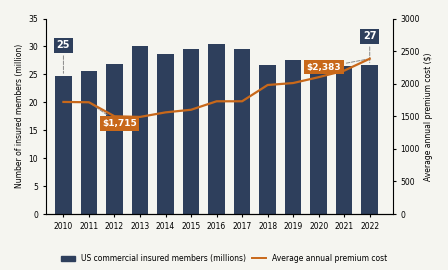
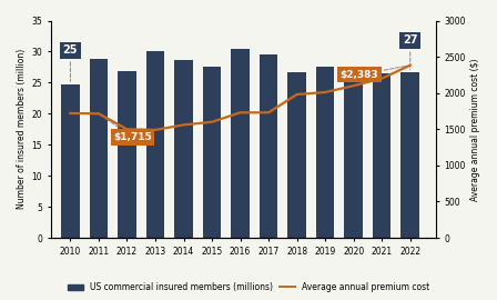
US commercial insured members (millions)/2011: 25.6 -> 28.8
US commercial insured members (millions)/2015: 29.6 -> 27.6
